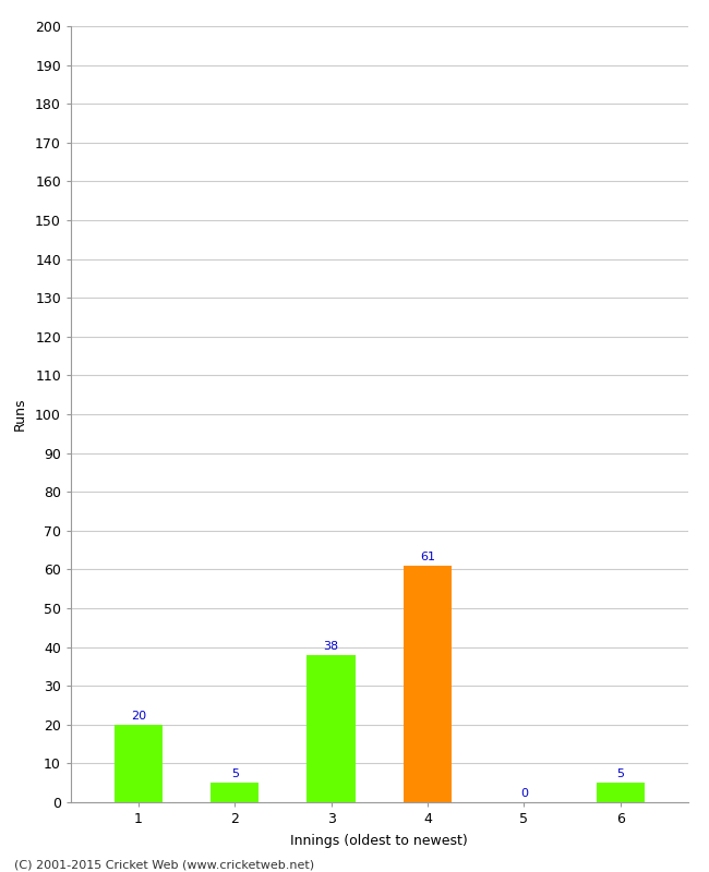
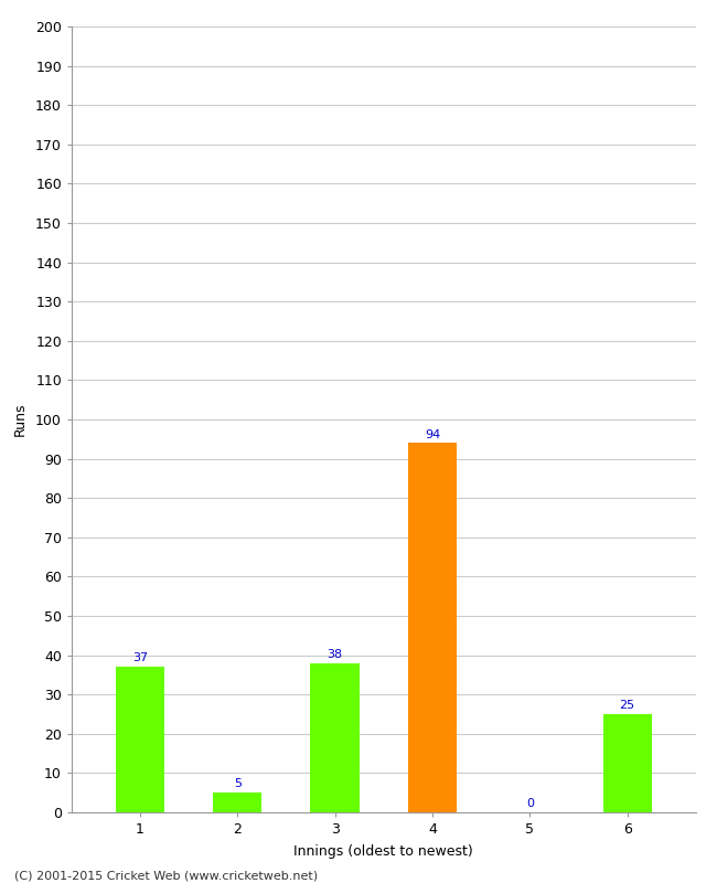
1: 20 -> 37
4: 61 -> 94
6: 5 -> 25
